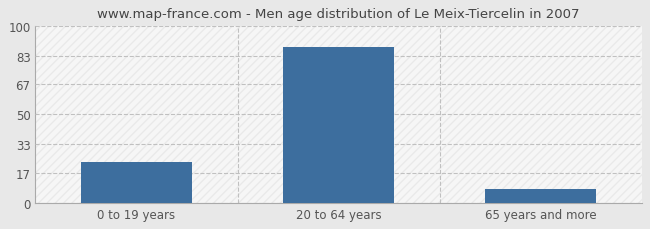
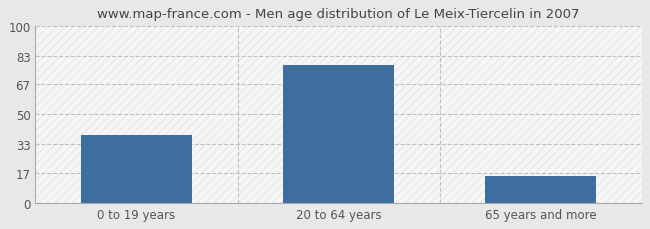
0 to 19 years: 23 -> 38
20 to 64 years: 88 -> 78
65 years and more: 8 -> 15
